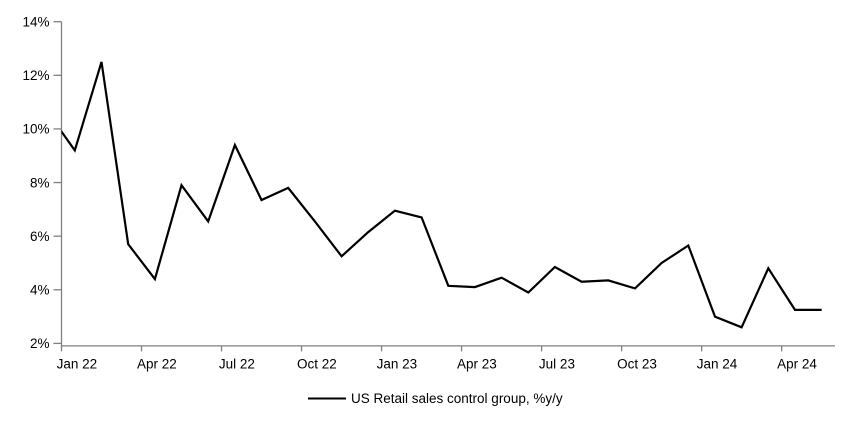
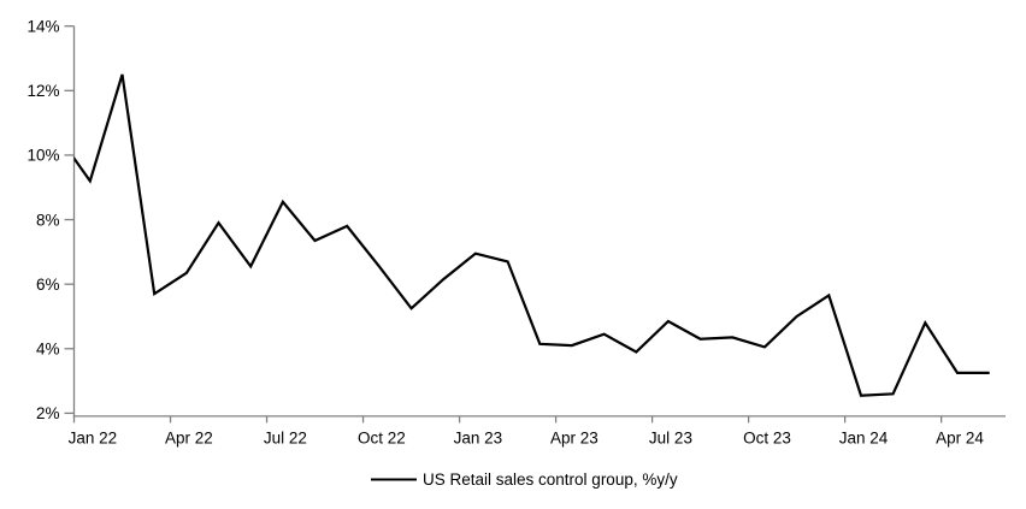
Apr 22: 4.4% -> 6.3%
Jul 22: 9.4% -> 8.6%
Jan 24: 3.0% -> 2.5%
